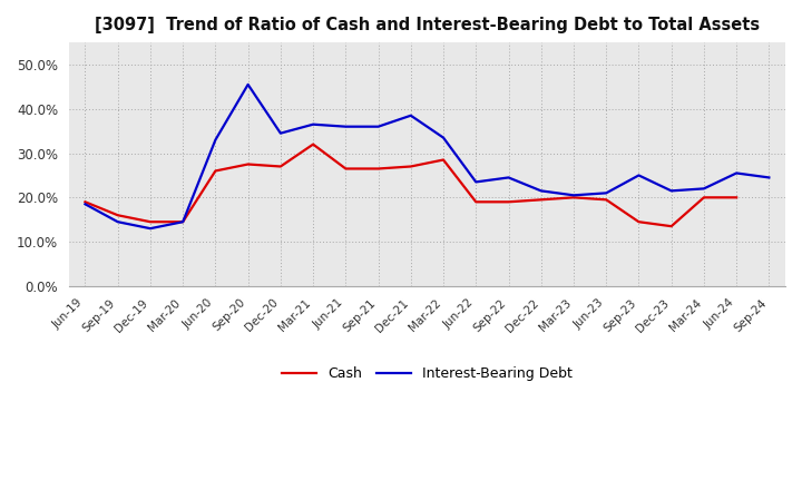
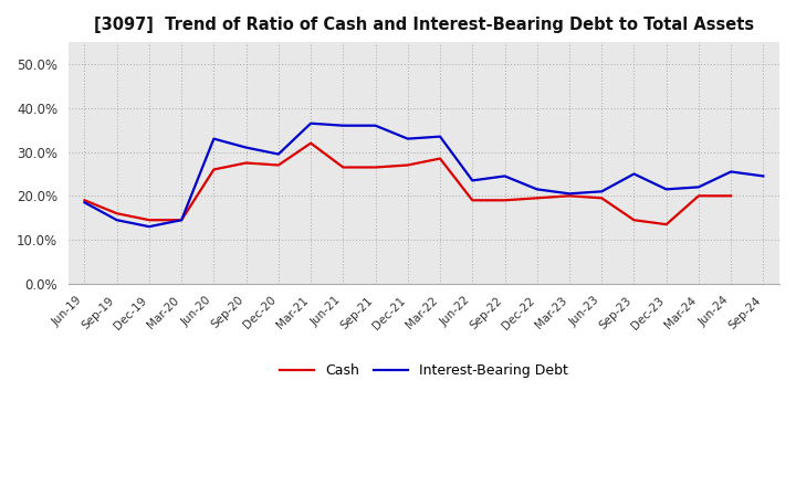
Interest-Bearing Debt/Sep-20: 45.5% -> 31.0%
Interest-Bearing Debt/Dec-20: 34.5% -> 29.5%
Interest-Bearing Debt/Dec-21: 38.5% -> 33.0%
